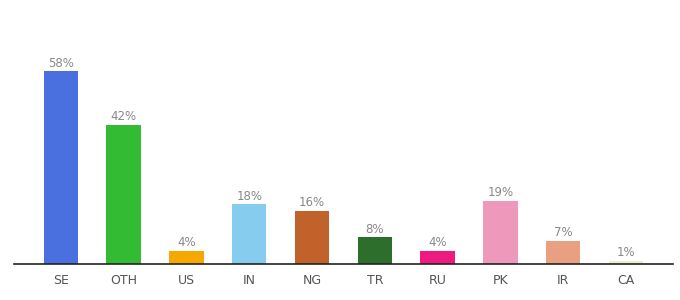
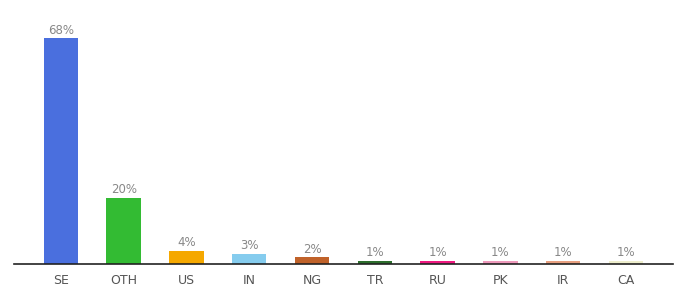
SE: 58% -> 68%
OTH: 42% -> 20%
IN: 18% -> 3%
NG: 16% -> 2%
TR: 8% -> 1%
RU: 4% -> 1%
PK: 19% -> 1%
IR: 7% -> 1%
